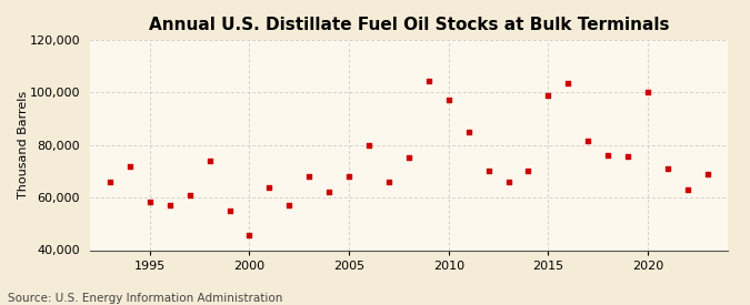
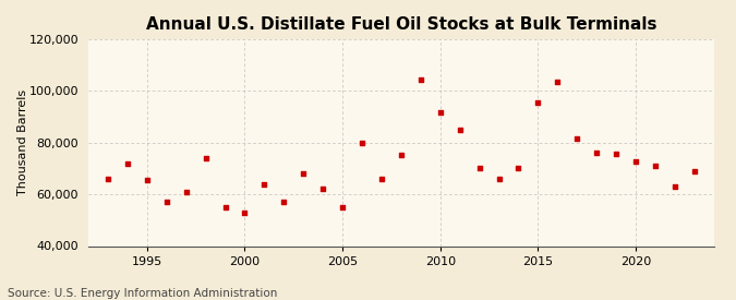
1995: 58,500 -> 65,500
2000: 45,500 -> 53,000
2005: 68,000 -> 55,000
2010: 97,000 -> 91,500
2015: 99,000 -> 95,500
2020: 100,000 -> 72,500
